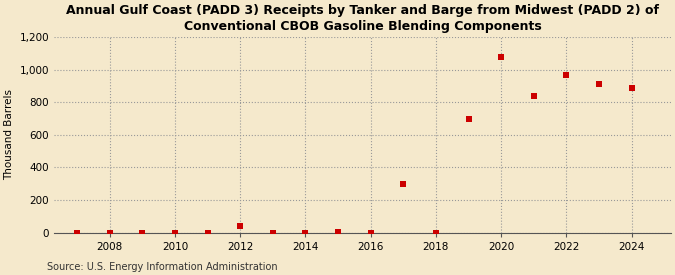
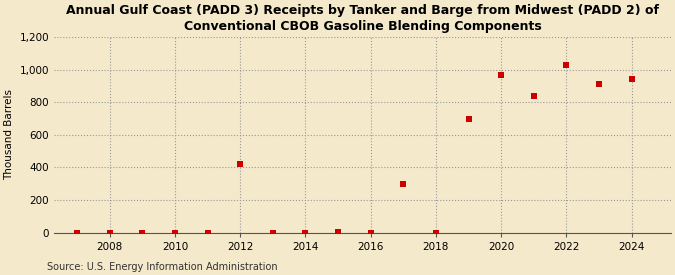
2012: 40 -> 420
2020: 1,080 -> 970
2022: 970 -> 1,030
2024: 890 -> 940
